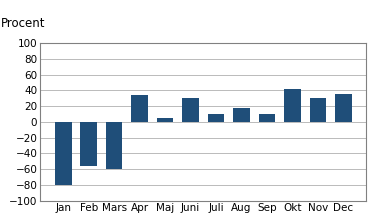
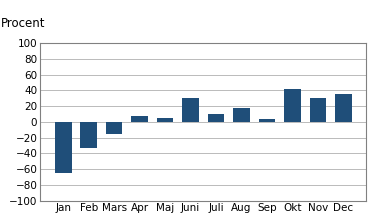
Jan: -80 -> -65
Feb: -56 -> -33
Mars: -60 -> -15
Apr: 34 -> 8
Sep: 10 -> 3
